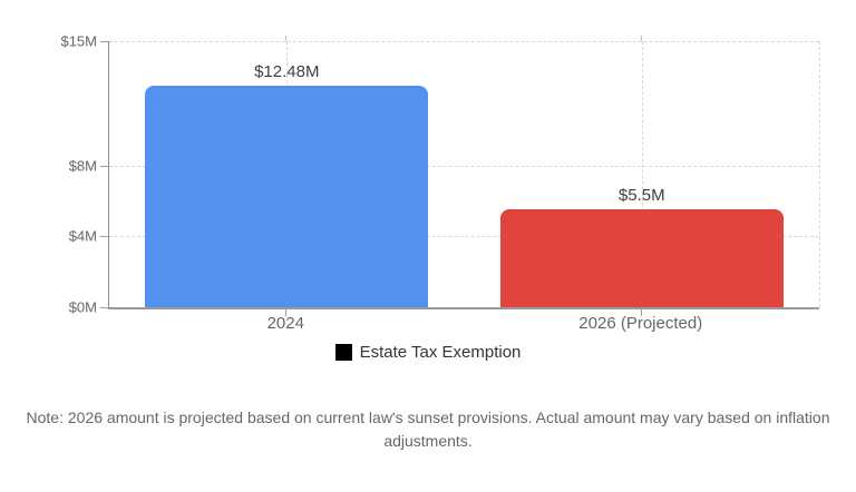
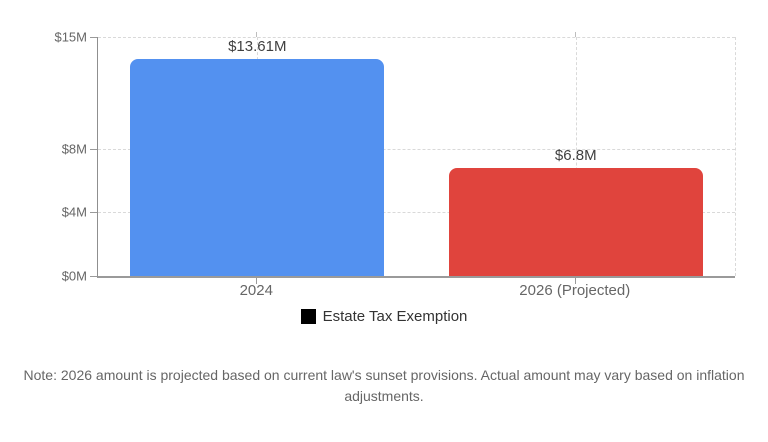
2024: $12.48M -> $13.61M
2026 (Projected): $5.5M -> $6.8M
